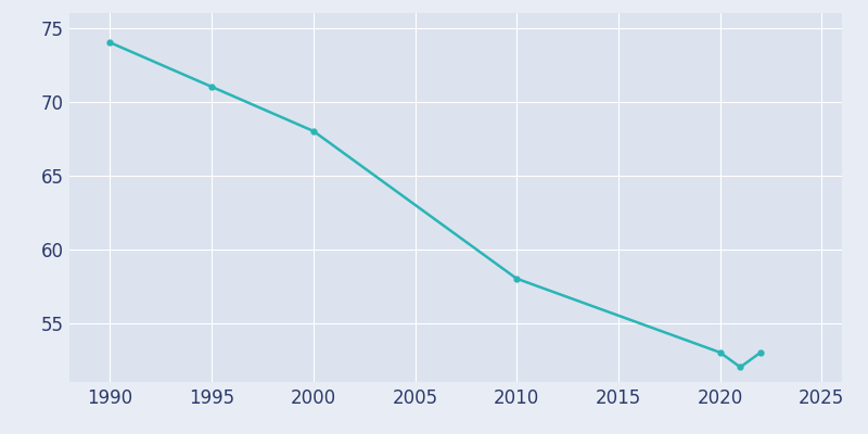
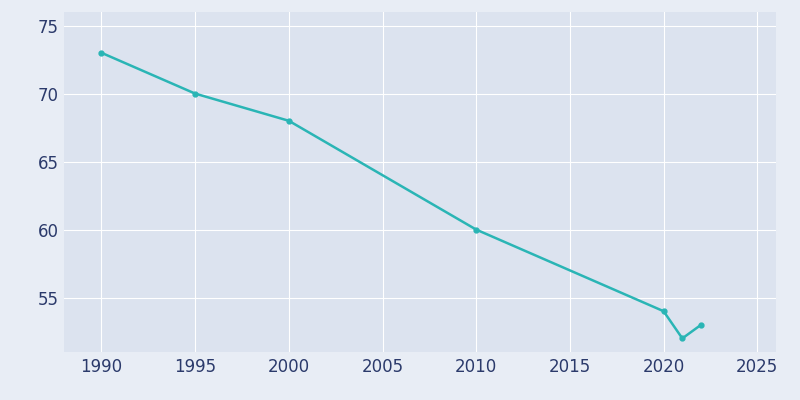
1990: 74 -> 73
1995: 71 -> 70
2010: 58 -> 60
2020: 53 -> 54
